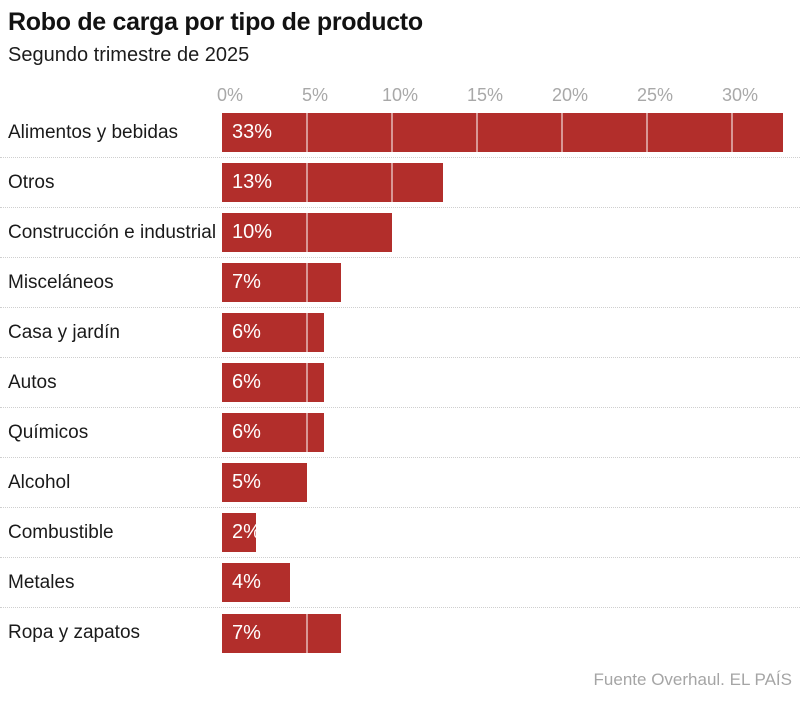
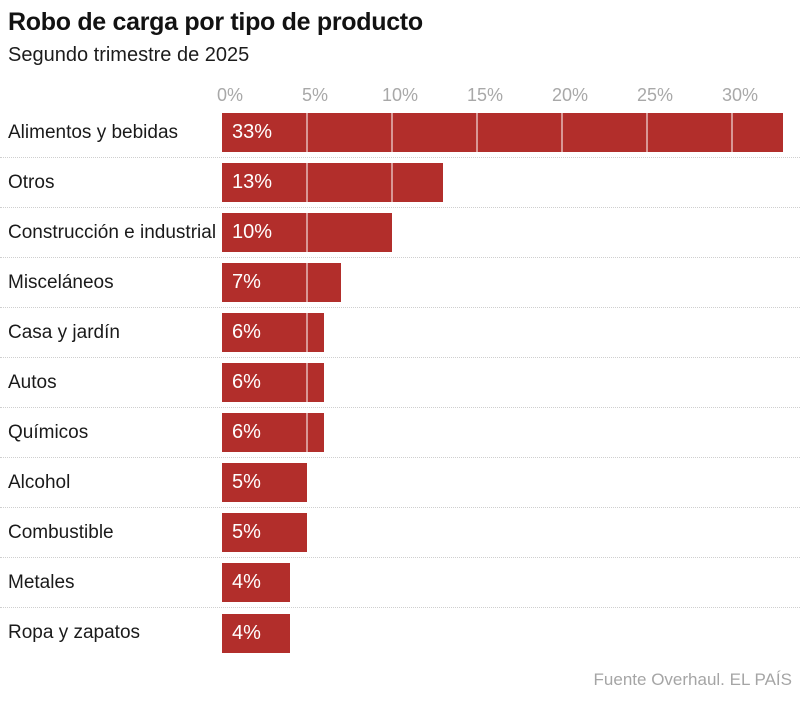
Combustible: 2% -> 5%
Ropa y zapatos: 7% -> 4%
